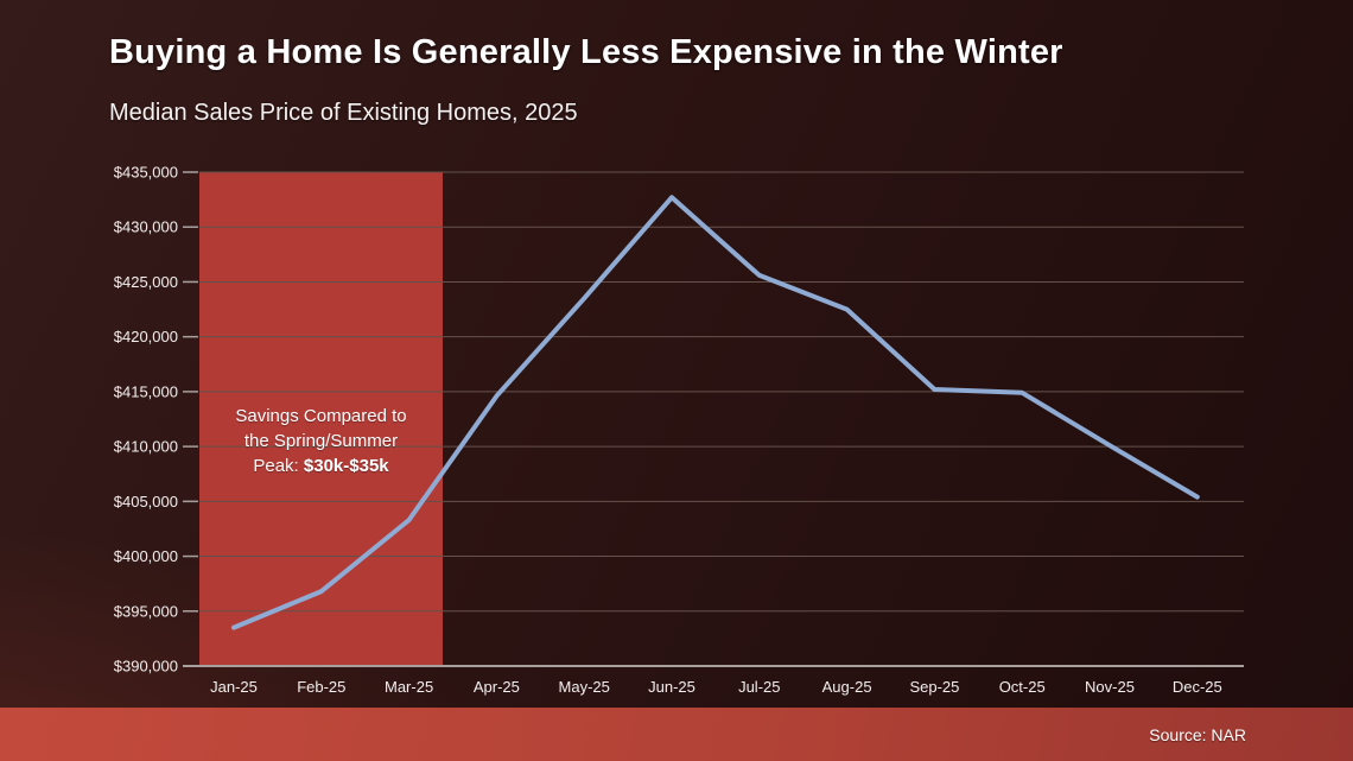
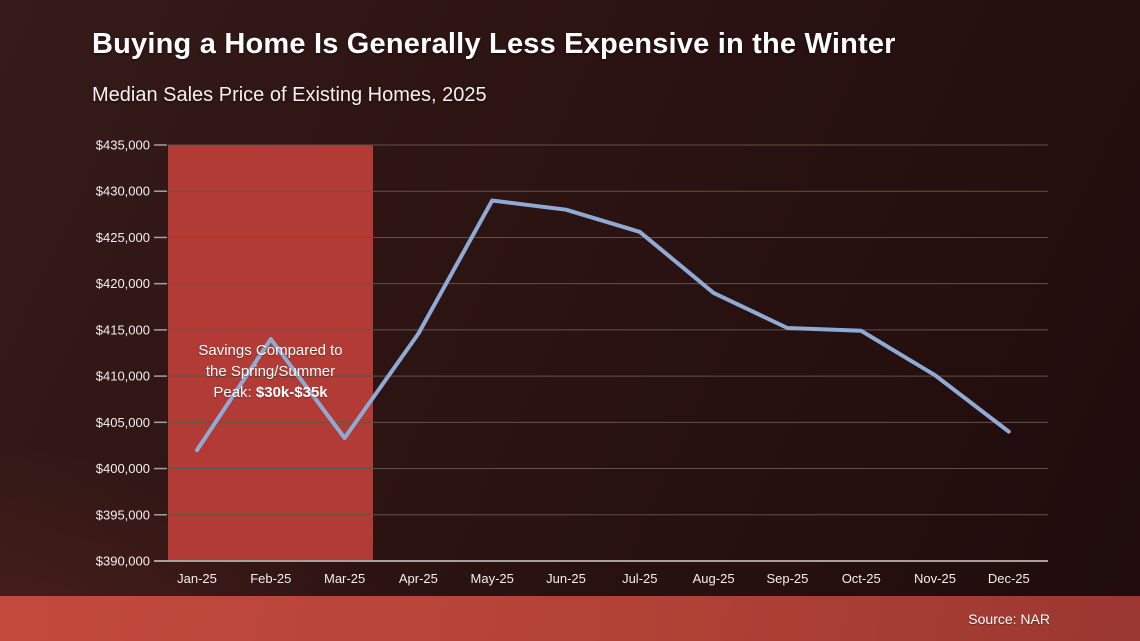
Jan-25: $394000 -> $402000
Feb-25: $397000 -> $414000
May-25: $424000 -> $429000
Jun-25: $433000 -> $428000
Aug-25: $422000 -> $419000
Dec-25: $405000 -> $404000
